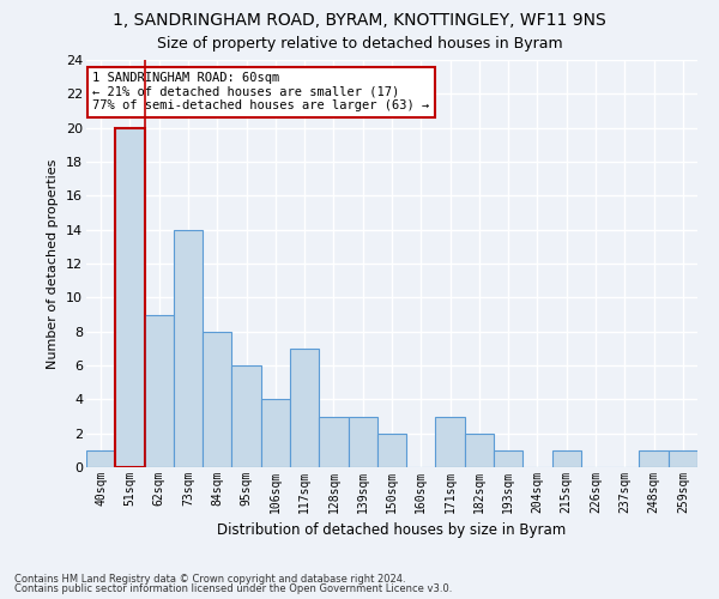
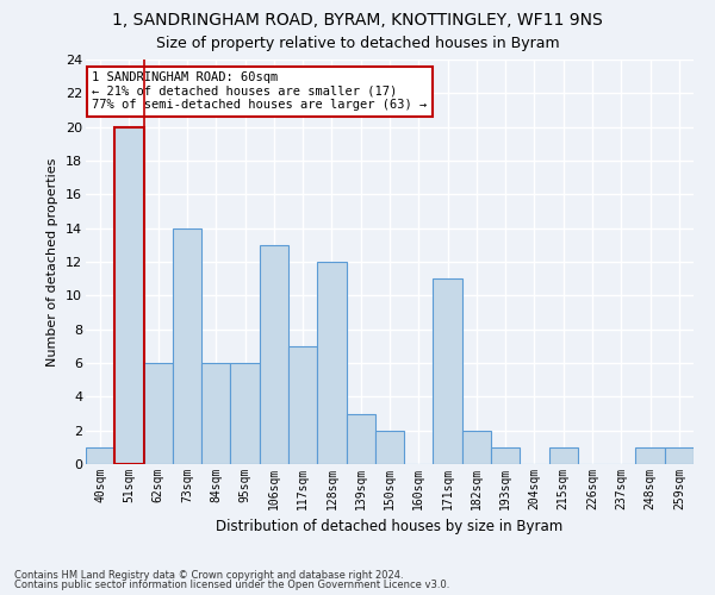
62sqm: 9 -> 6
84sqm: 8 -> 6
106sqm: 4 -> 13
128sqm: 3 -> 12
171sqm: 3 -> 11
